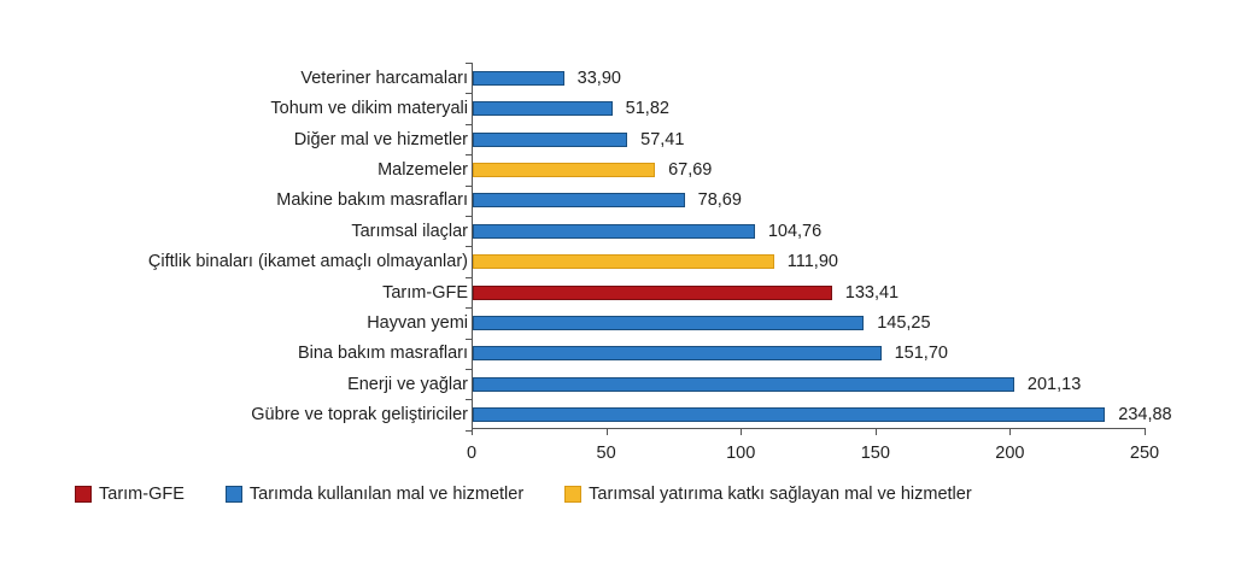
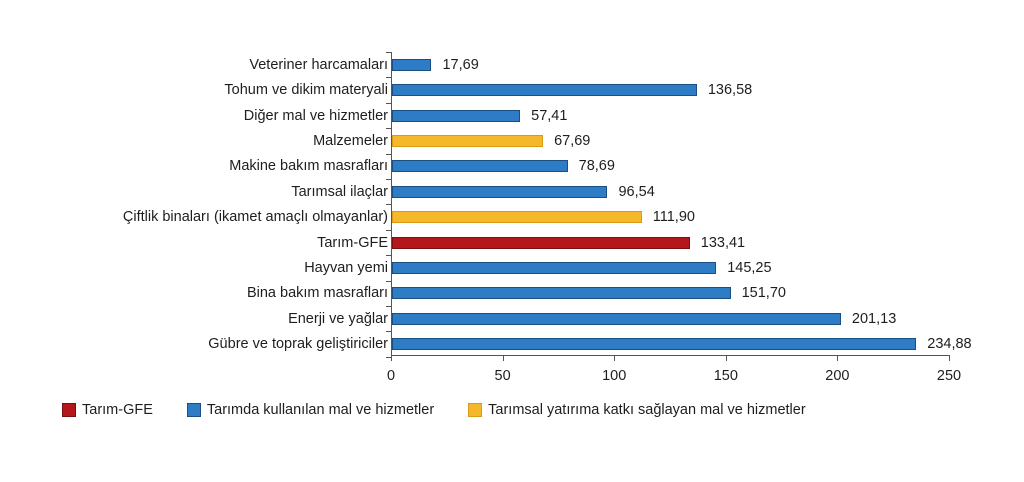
Veteriner harcamaları: 33,90 -> 17,69
Tohum ve dikim materyali: 51,82 -> 136,58
Tarımsal ilaçlar: 104,76 -> 96,54
